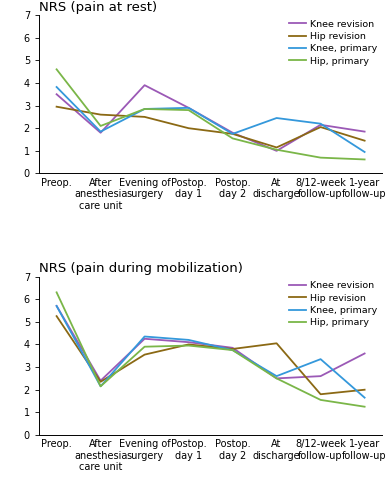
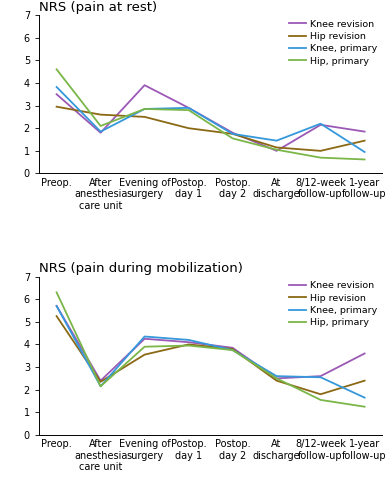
NRS (pain at rest)/Knee, primary/At discharge: 2.45 -> 1.45
NRS (pain at rest)/Hip revision/8/12-week follow-up: 2.05 -> 1.00
NRS (pain during mobilization)/Hip revision/At discharge: 4.05 -> 2.40
NRS (pain during mobilization)/Knee, primary/8/12-week follow-up: 3.35 -> 2.55
NRS (pain during mobilization)/Hip revision/1-year follow-up: 2.00 -> 2.40
